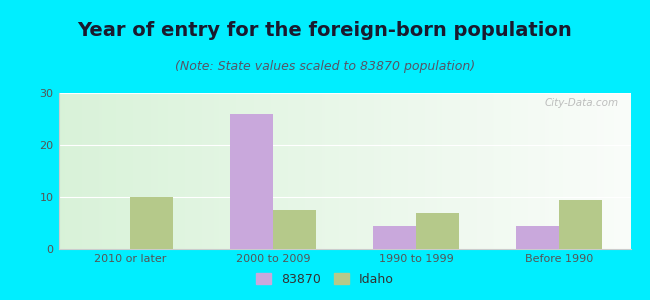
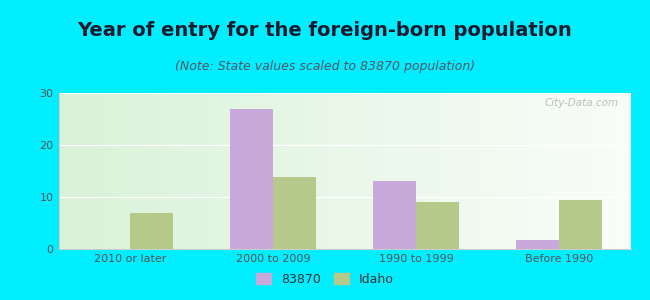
Idaho/2010 or later: 10.0 -> 7.0
83870/2000 to 2009: 26.0 -> 27.0
Idaho/2000 to 2009: 7.5 -> 13.8
83870/1990 to 1999: 4.5 -> 13.0
Idaho/1990 to 1999: 7.0 -> 9.0
83870/Before 1990: 4.5 -> 1.8
